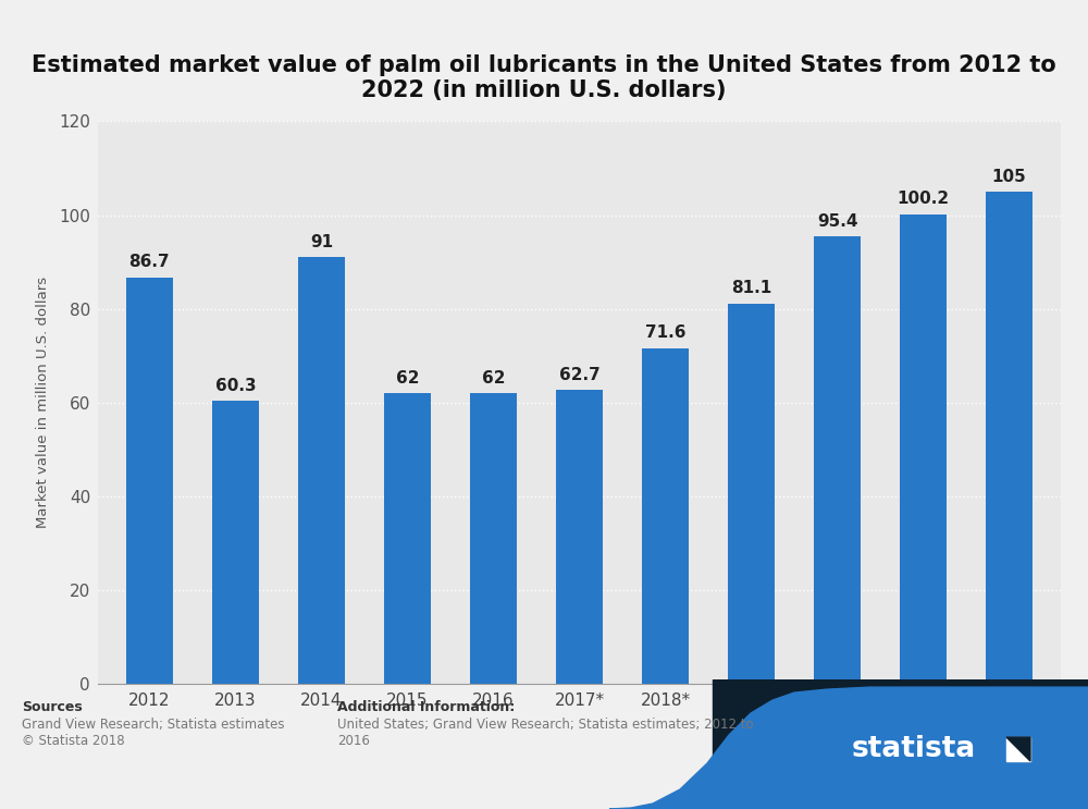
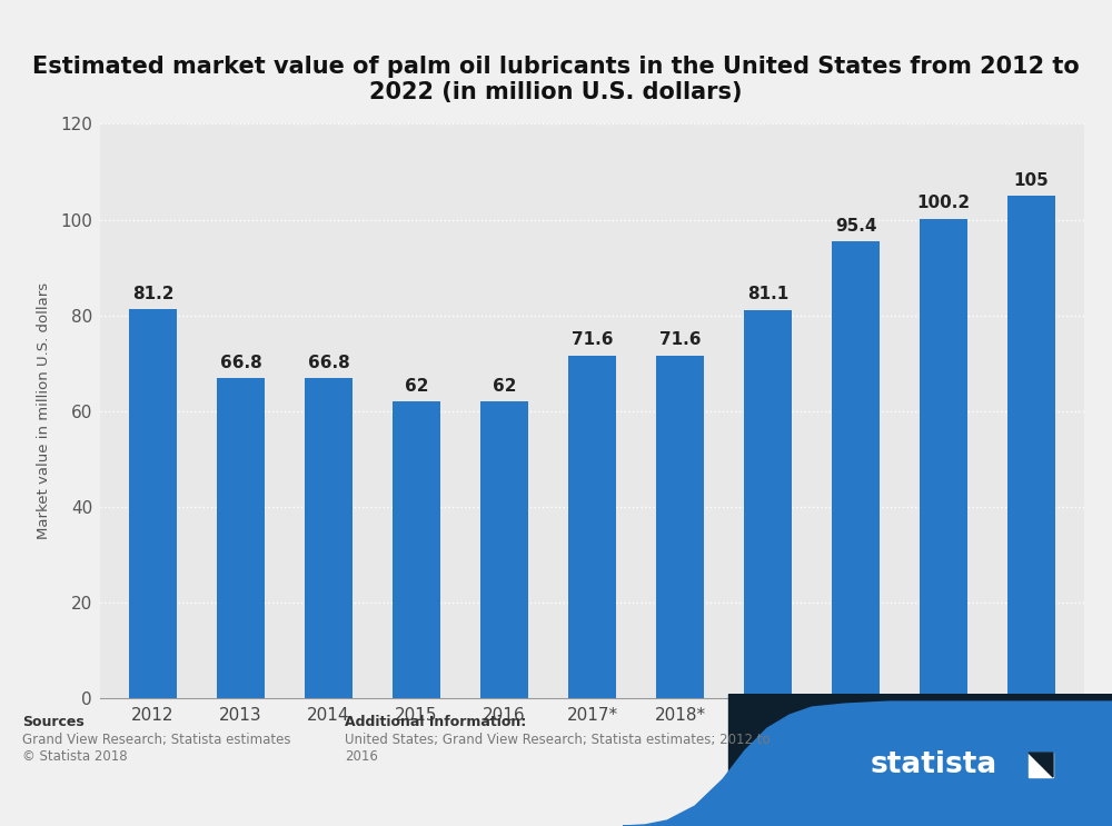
2012: 86.7 -> 81.2
2013: 60.3 -> 66.8
2014: 91 -> 66.8
2017*: 62.7 -> 71.6
